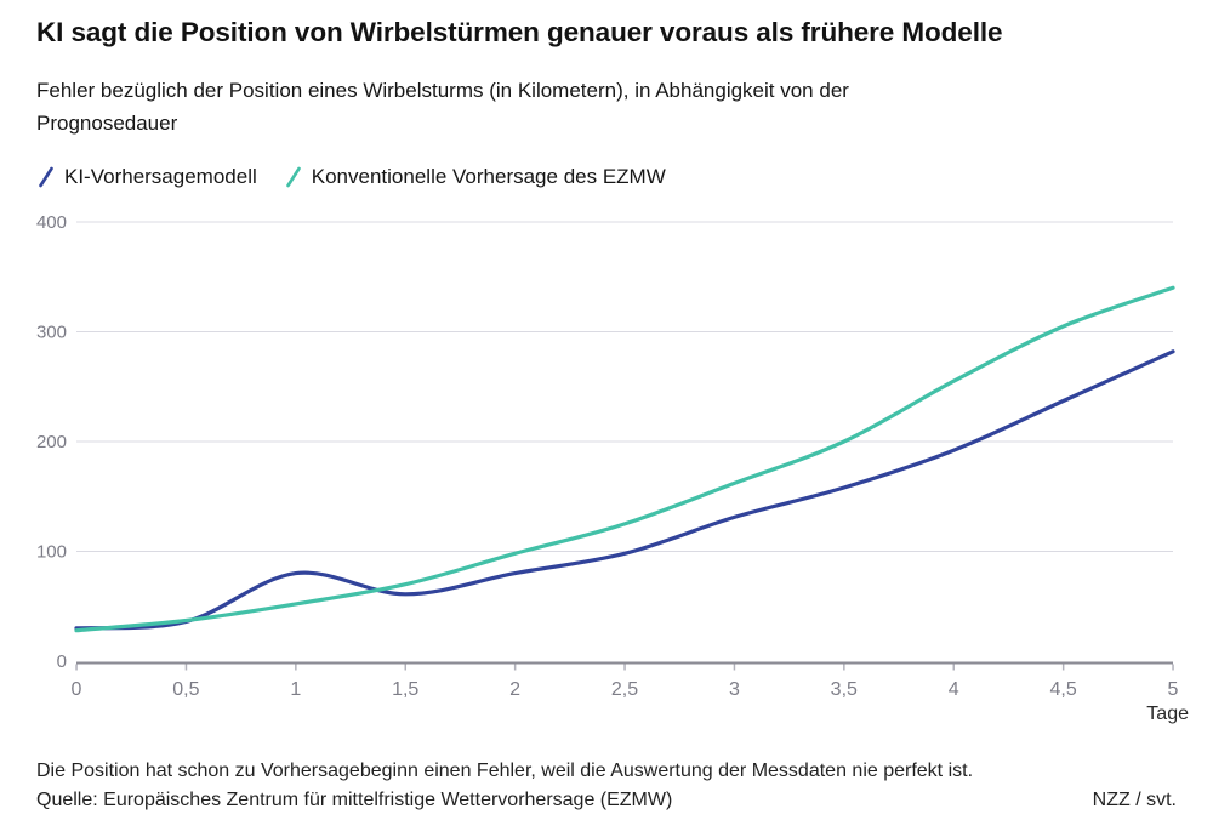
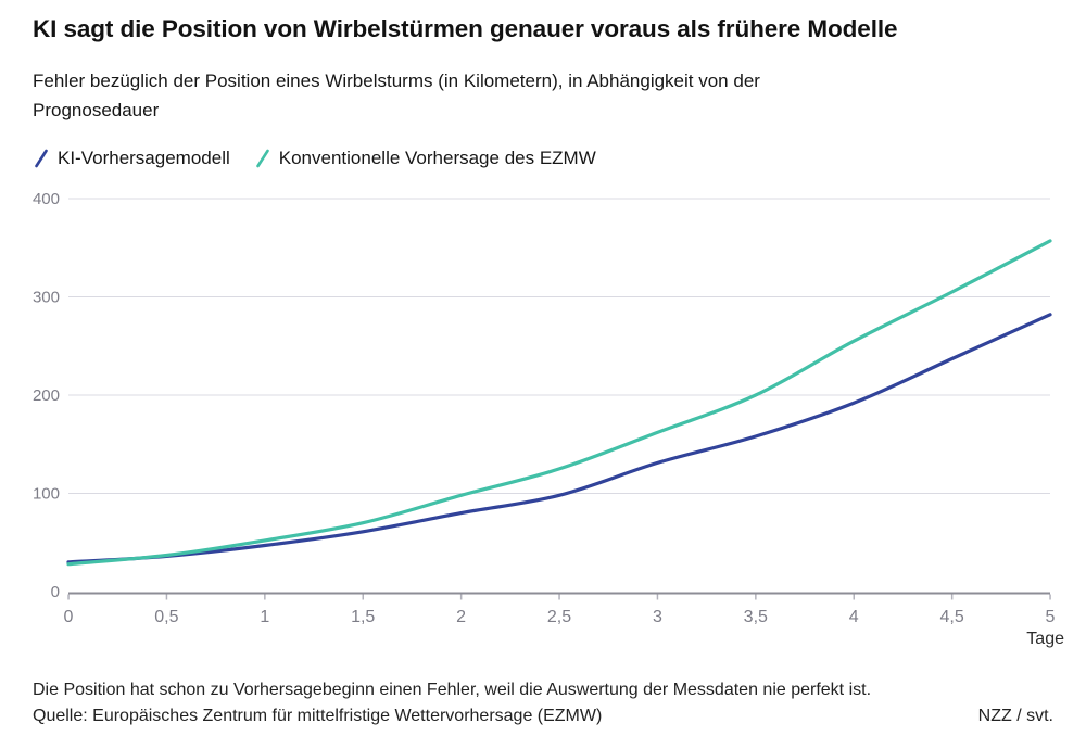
KI-Vorhersagemodell/1: 80 -> 50
Konventionelle Vorhersage des EZMW/5: 340 -> 360
